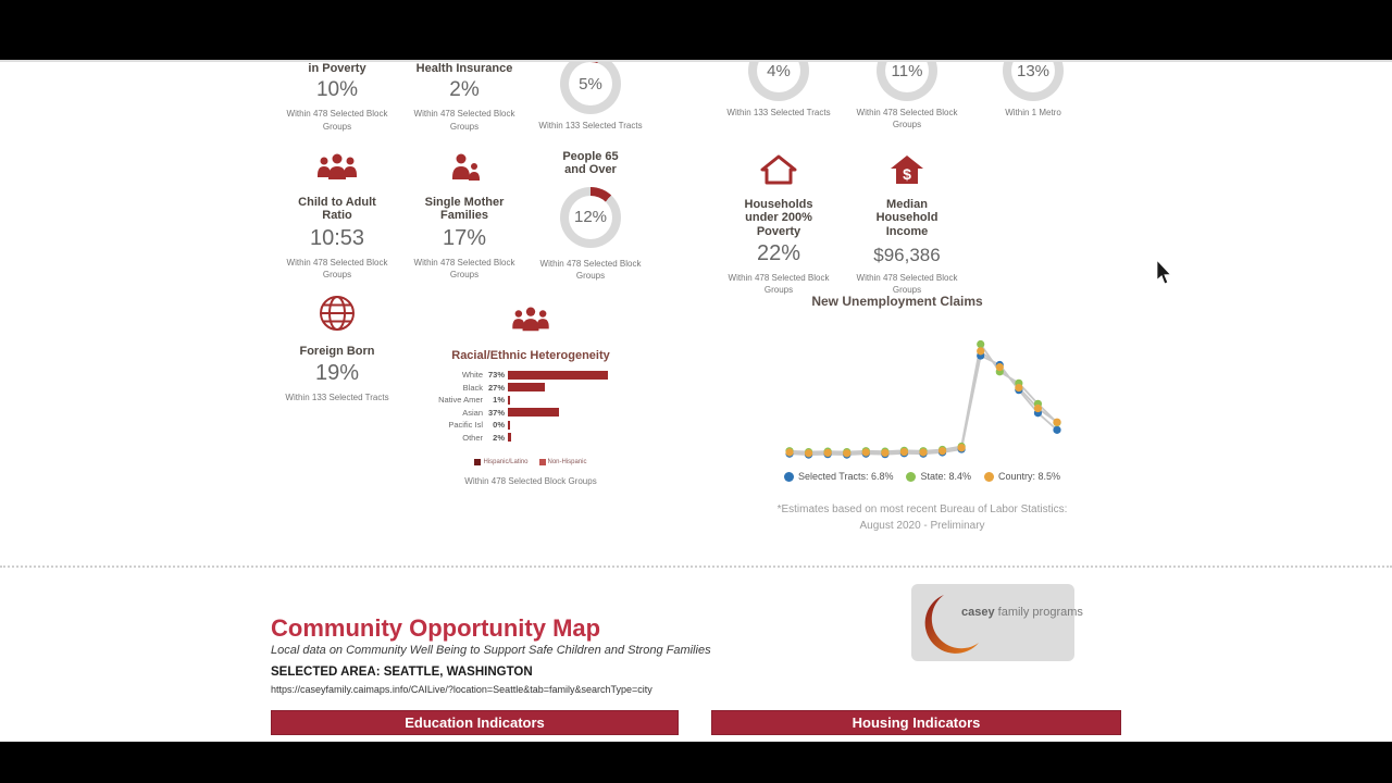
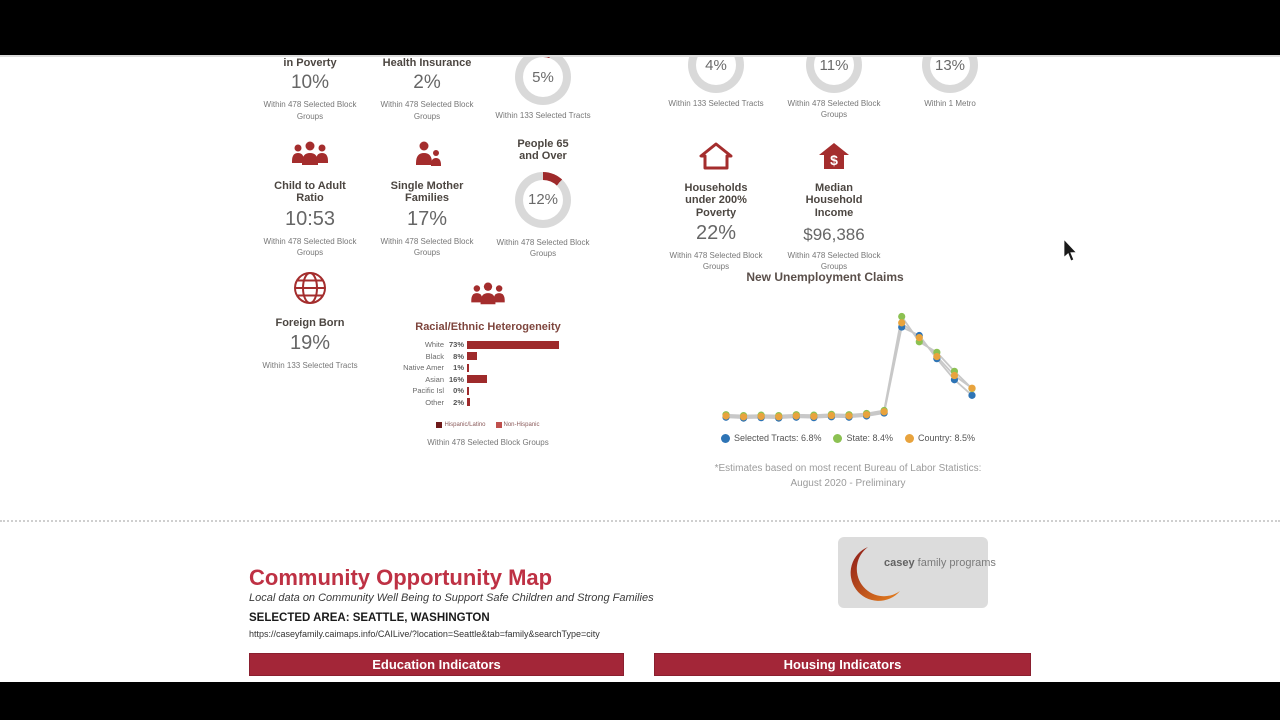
Racial/Ethnic Heterogeneity/Black: 27% -> 8%
Racial/Ethnic Heterogeneity/Asian: 37% -> 16%
